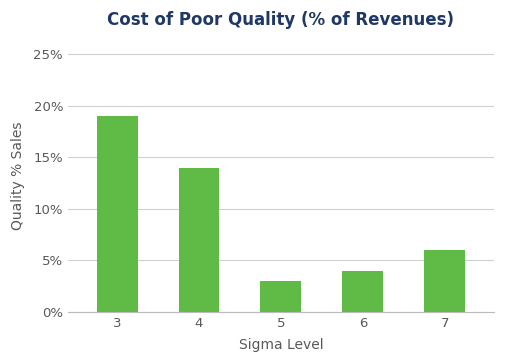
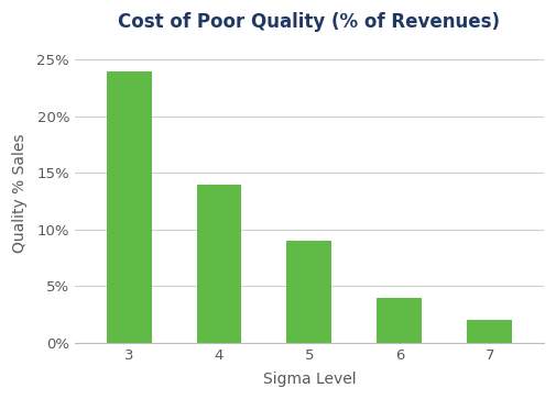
3: 19% -> 24%
5: 3% -> 9%
7: 6% -> 2%
